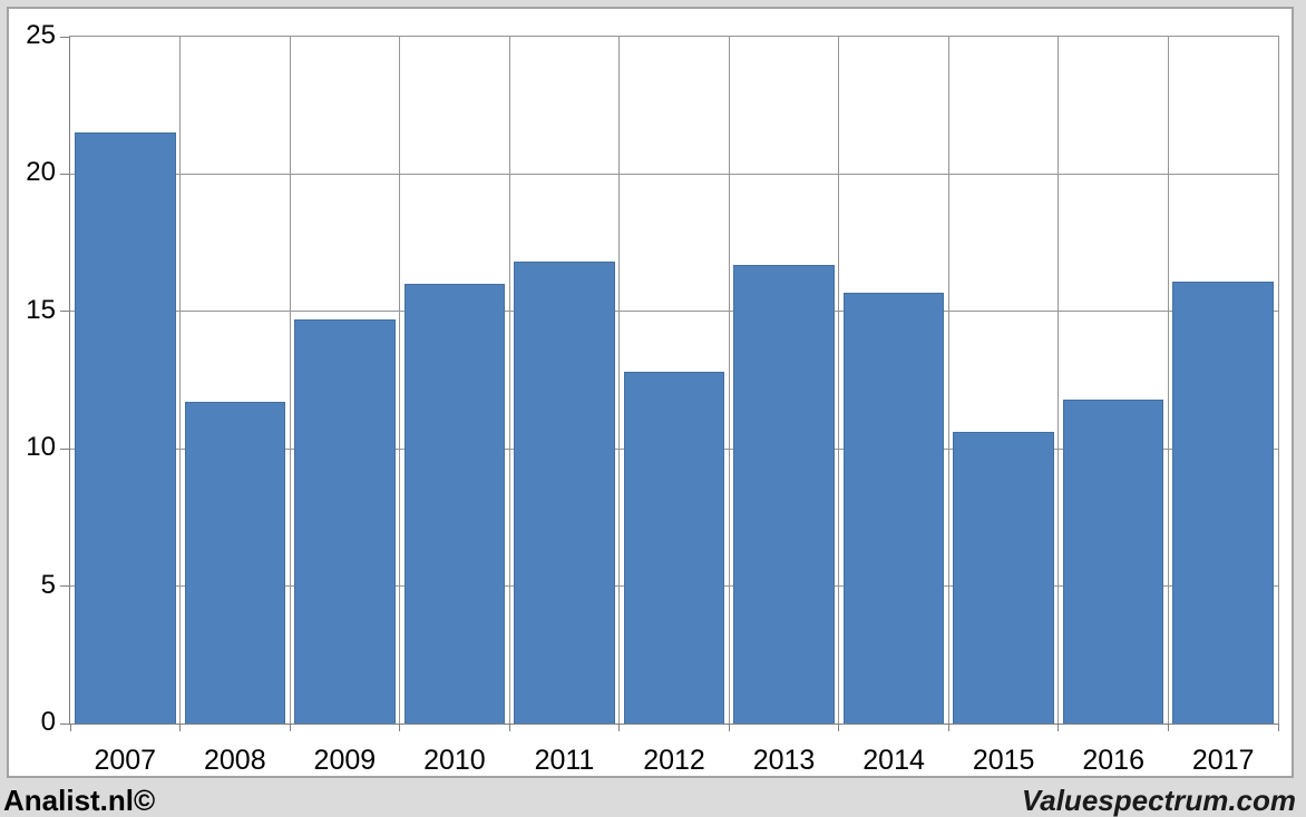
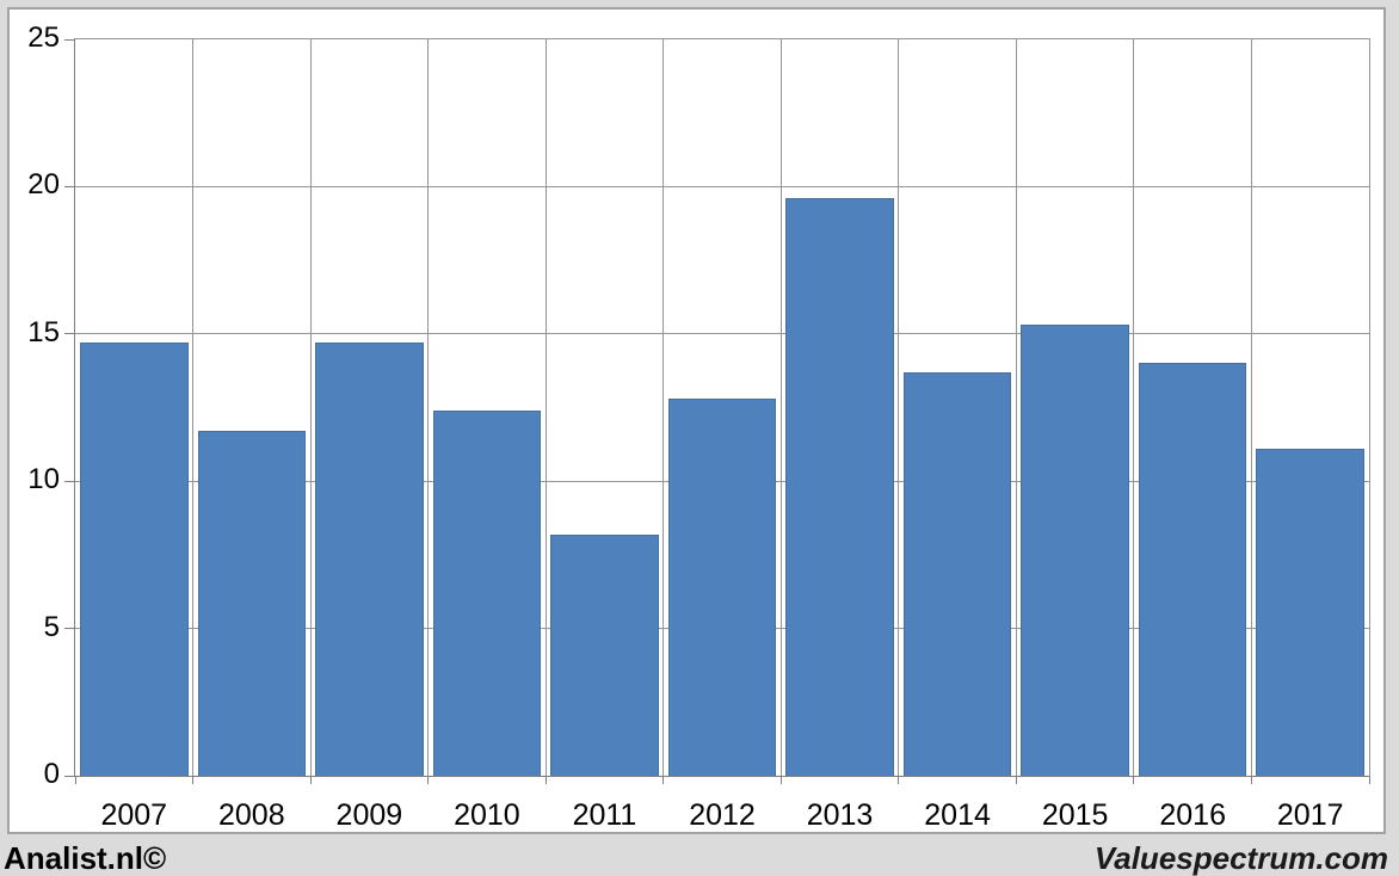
2007: 21.5 -> 14.7
2010: 16.0 -> 12.4
2011: 16.8 -> 8.2
2013: 16.7 -> 19.6
2014: 15.7 -> 13.7
2015: 10.6 -> 15.3
2016: 11.8 -> 14.0
2017: 16.1 -> 11.1
